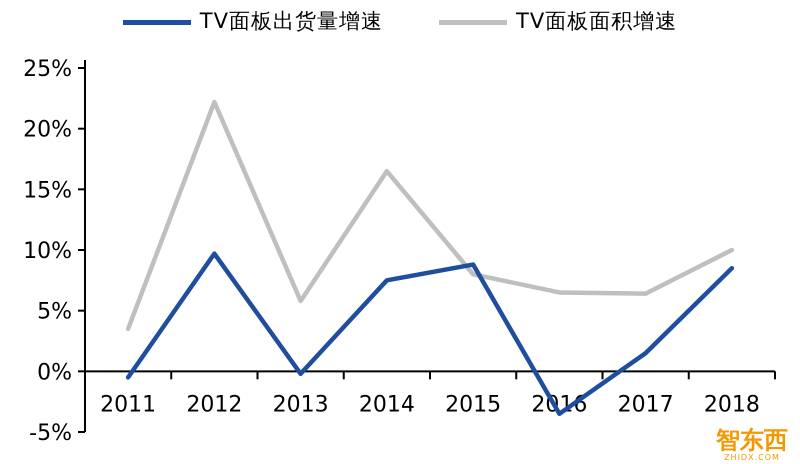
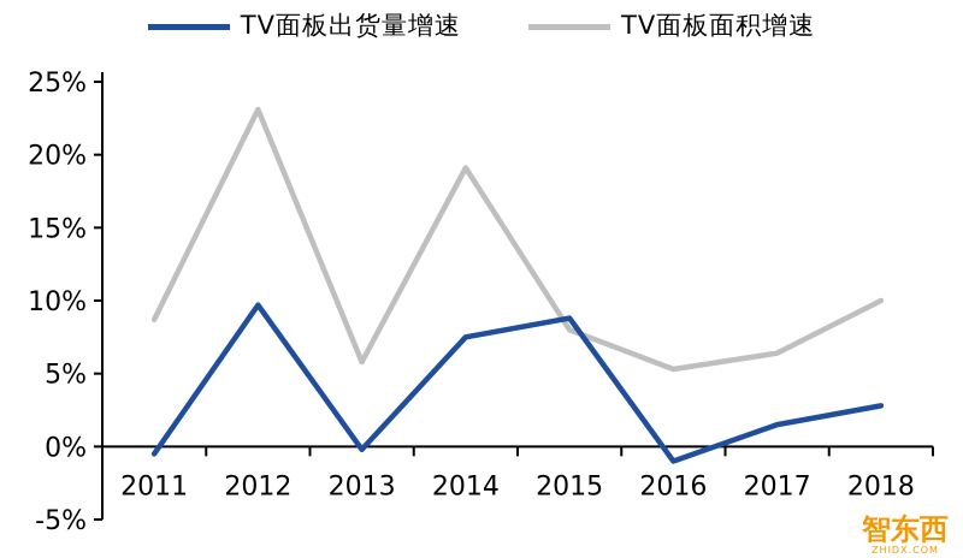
TV面板面积增速/2011: 3.5% -> 8.7%
TV面板面积增速/2012: 22.2% -> 23.1%
TV面板面积增速/2014: 16.5% -> 19.1%
TV面板出货量增速/2016: -3.5% -> -1.0%
TV面板面积增速/2016: 6.5% -> 5.3%
TV面板出货量增速/2018: 8.5% -> 2.8%
